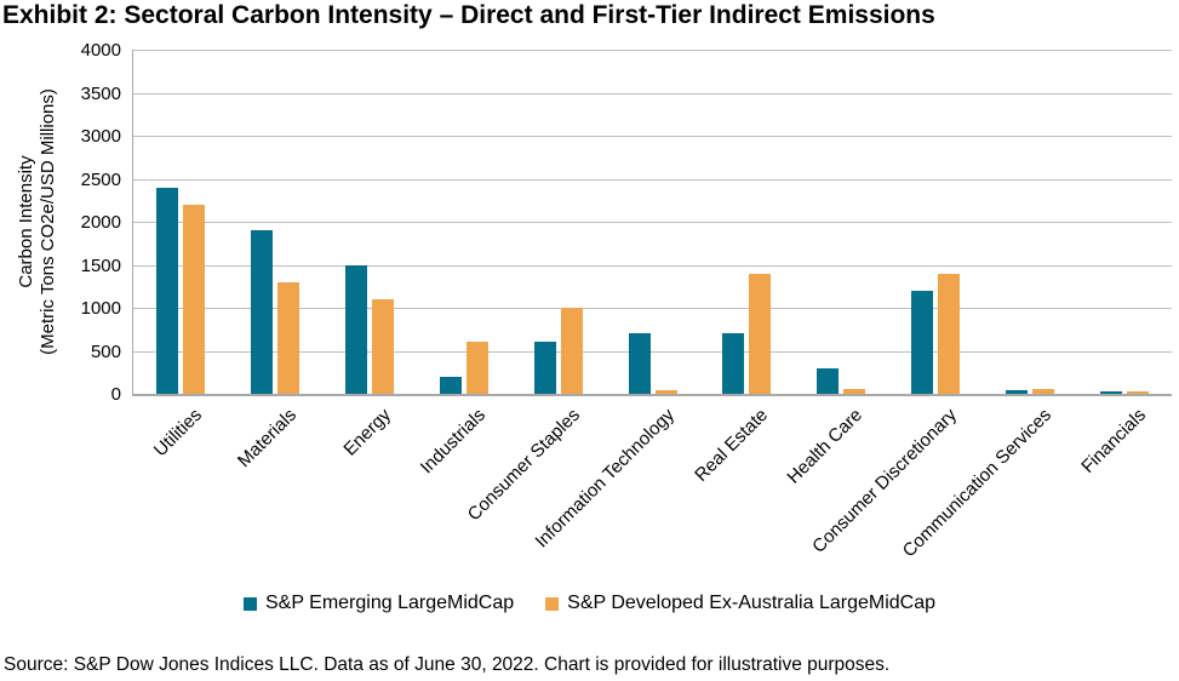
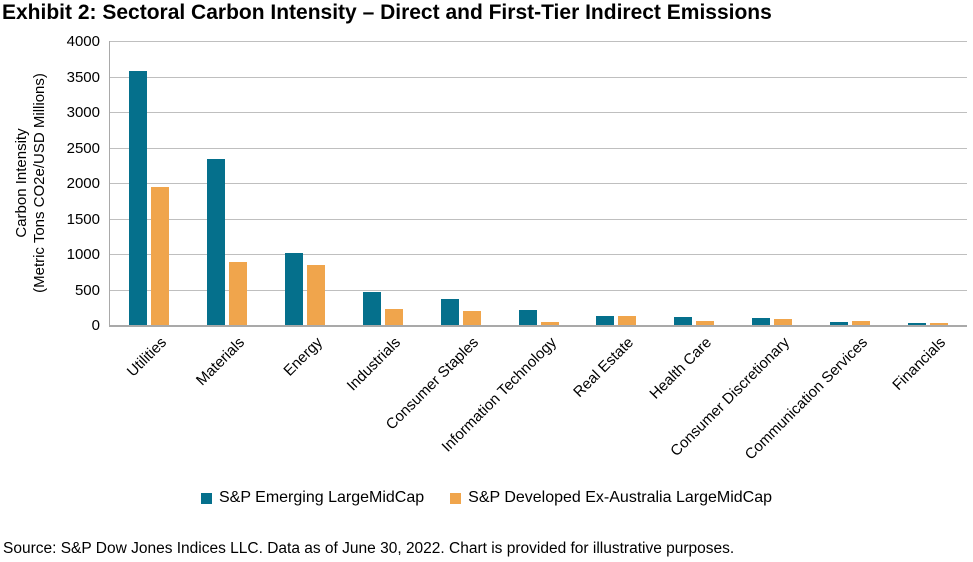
S&P Emerging LargeMidCap/Utilities: 2400 -> 3600
S&P Developed Ex-Australia LargeMidCap/Utilities: 2200 -> 1900
S&P Emerging LargeMidCap/Materials: 1900 -> 2300
S&P Developed Ex-Australia LargeMidCap/Materials: 1300 -> 900
S&P Emerging LargeMidCap/Energy: 1500 -> 1000
S&P Developed Ex-Australia LargeMidCap/Energy: 1100 -> 800
S&P Emerging LargeMidCap/Industrials: 200 -> 500
S&P Developed Ex-Australia LargeMidCap/Industrials: 600 -> 200
S&P Emerging LargeMidCap/Consumer Staples: 600 -> 400
S&P Developed Ex-Australia LargeMidCap/Consumer Staples: 1000 -> 200
S&P Emerging LargeMidCap/Information Technology: 700 -> 200
S&P Emerging LargeMidCap/Real Estate: 700 -> 100
S&P Developed Ex-Australia LargeMidCap/Real Estate: 1400 -> 100
S&P Emerging LargeMidCap/Health Care: 300 -> 100
S&P Emerging LargeMidCap/Consumer Discretionary: 1200 -> 100
S&P Developed Ex-Australia LargeMidCap/Consumer Discretionary: 1400 -> 100
